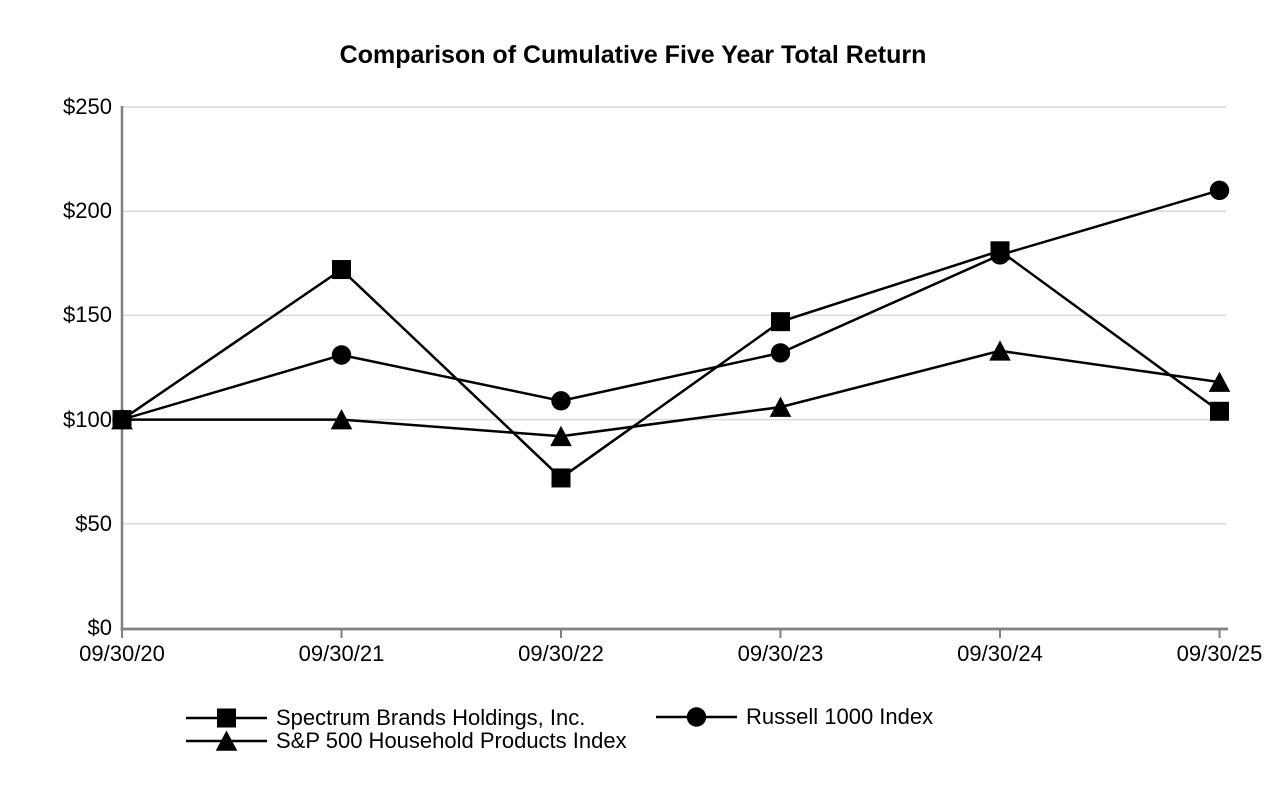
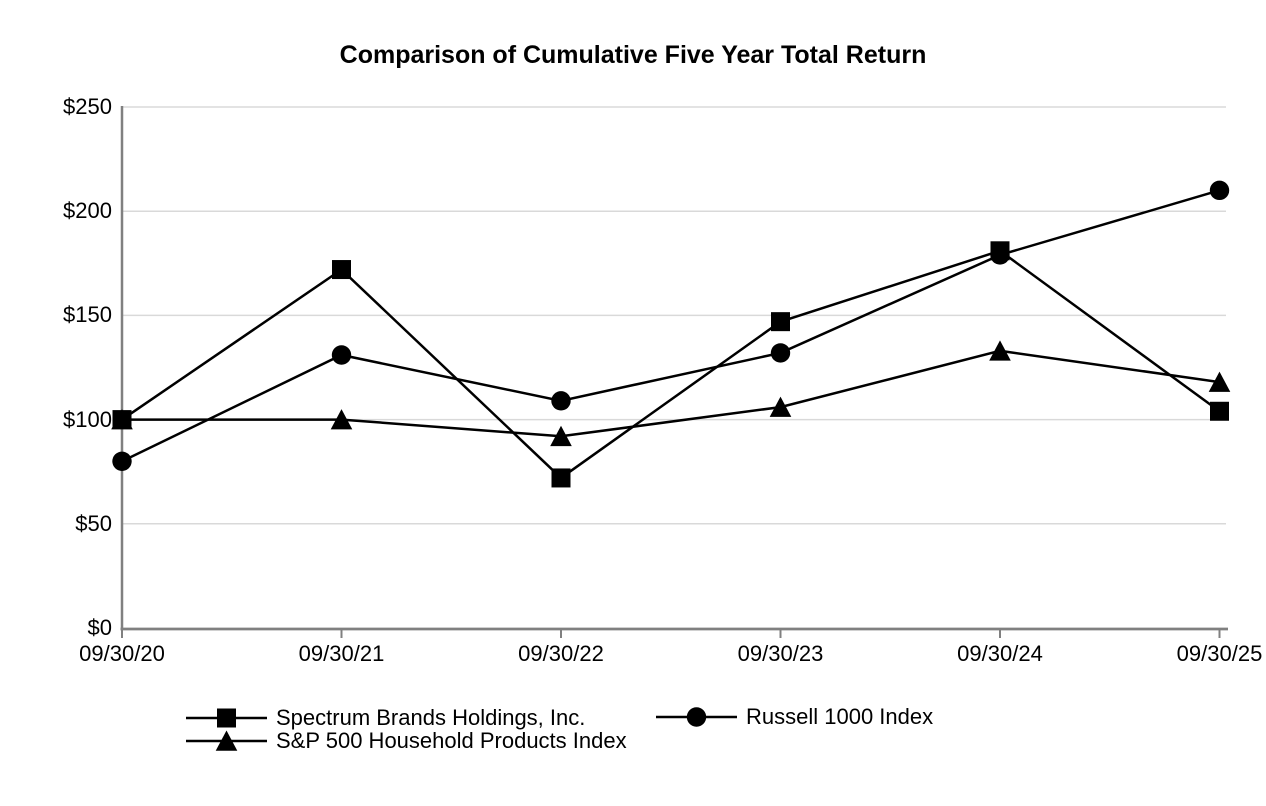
Russell 1000 Index/09/30/20: $100 -> $80
